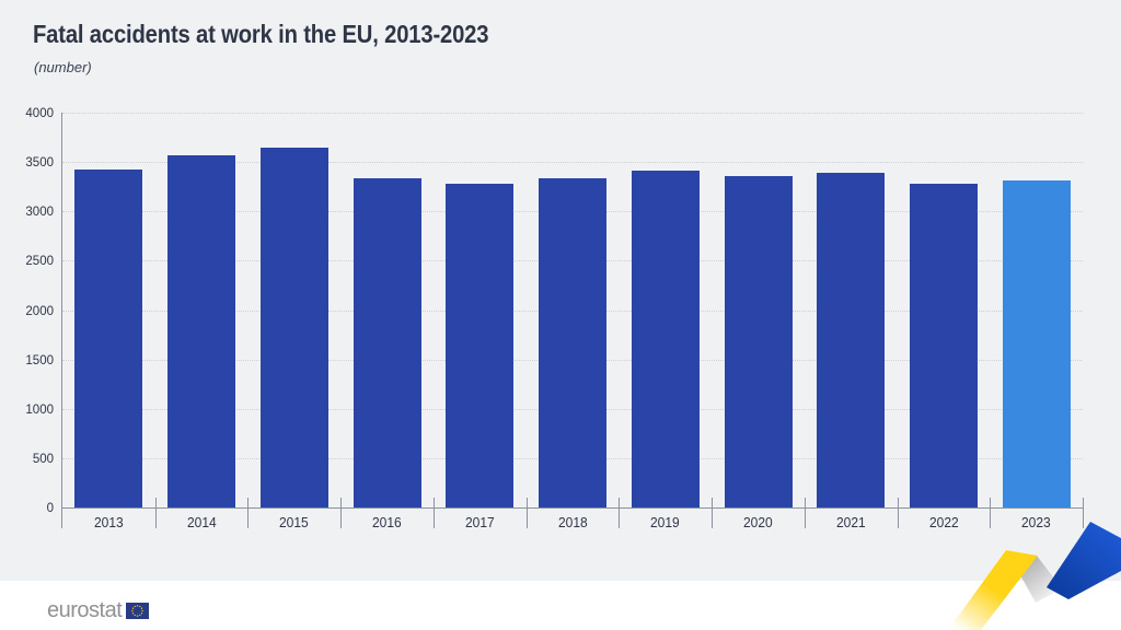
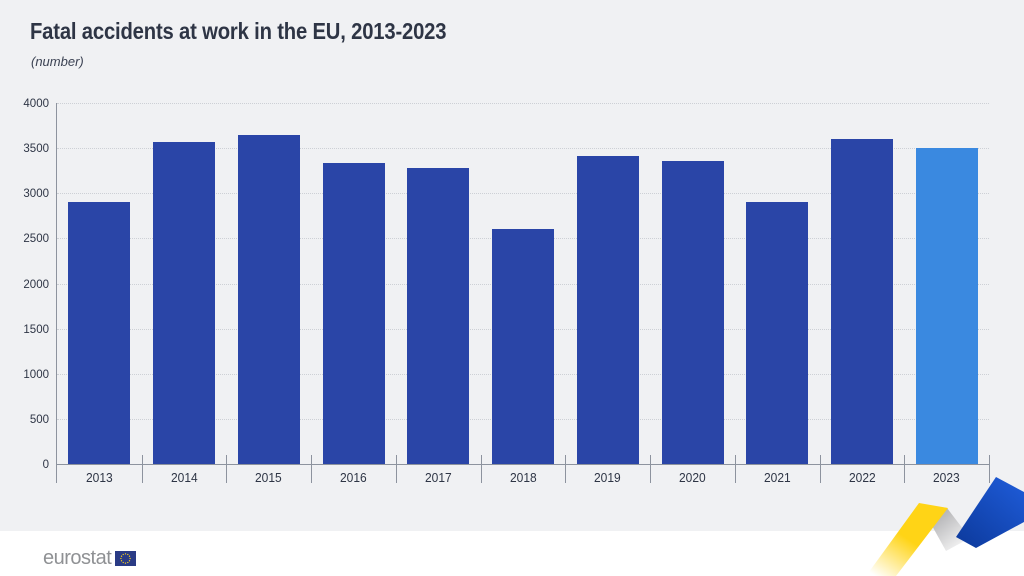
2013: 3400 -> 2900
2018: 3300 -> 2600
2021: 3400 -> 2900
2022: 3300 -> 3600
2023: 3300 -> 3500
